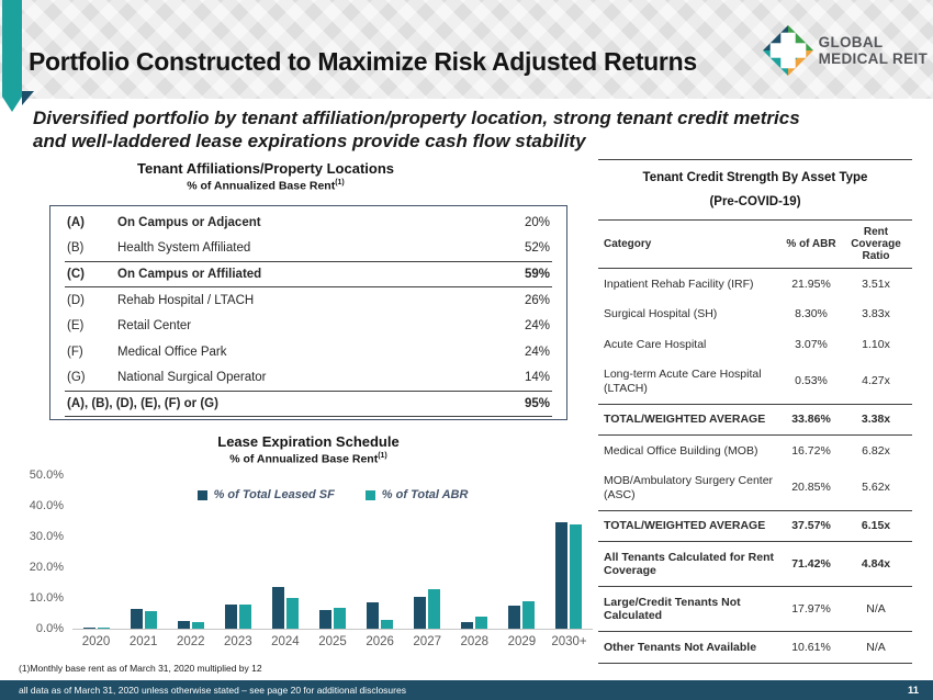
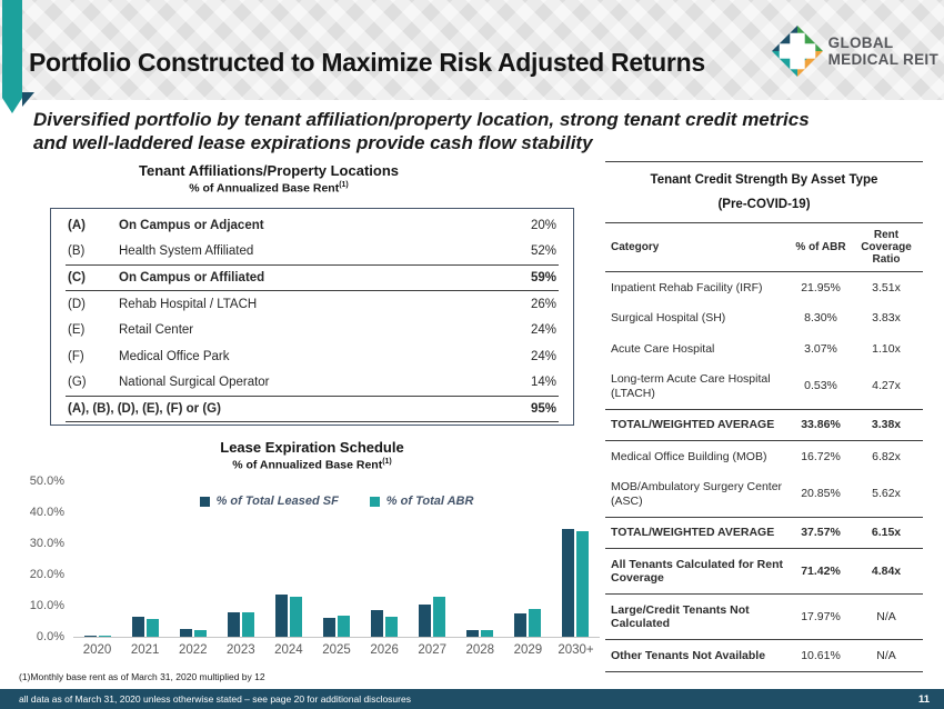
% of Total ABR/2024: 10% -> 13%
% of Total ABR/2026: 3% -> 6%
% of Total ABR/2028: 4% -> 2%
